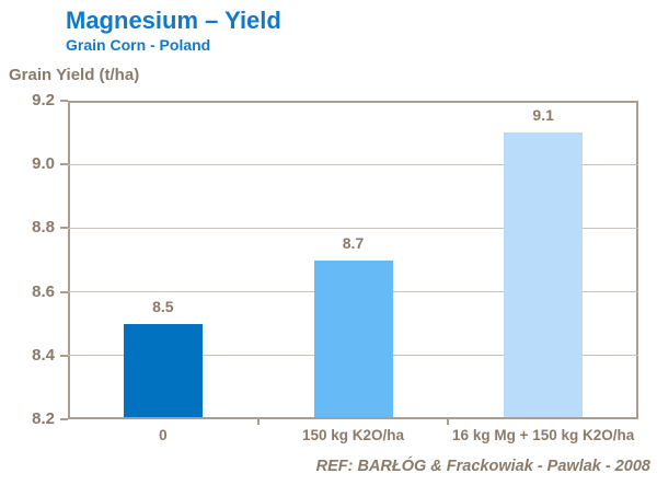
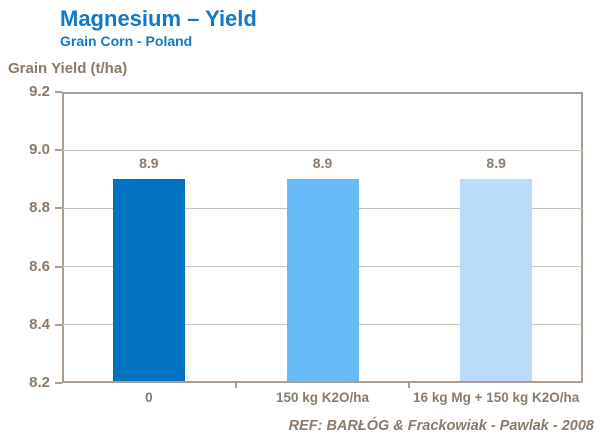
0: 8.5 -> 8.9
150 kg K2O/ha: 8.7 -> 8.9
16 kg Mg + 150 kg K2O/ha: 9.1 -> 8.9
